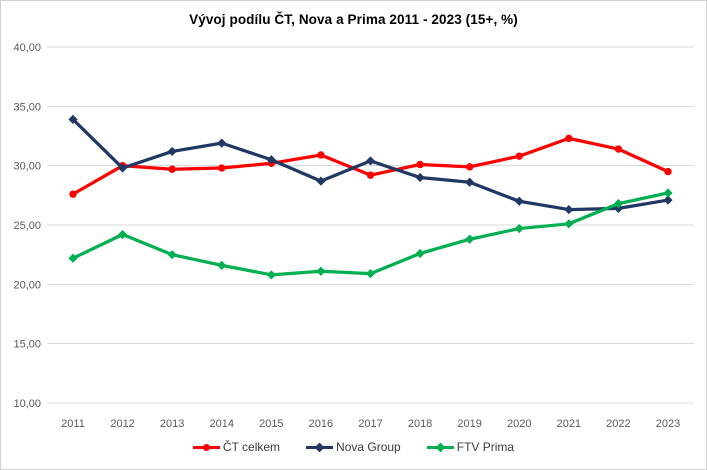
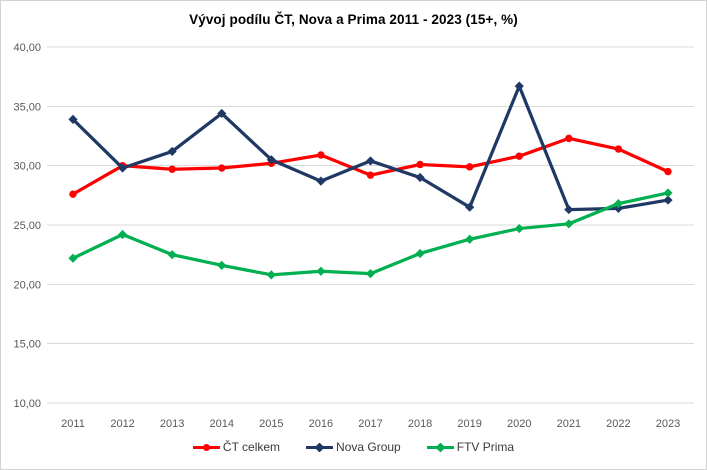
Nova Group/2014: 31,9 -> 34,4
Nova Group/2019: 28,6 -> 26,5
Nova Group/2020: 27,0 -> 36,7
